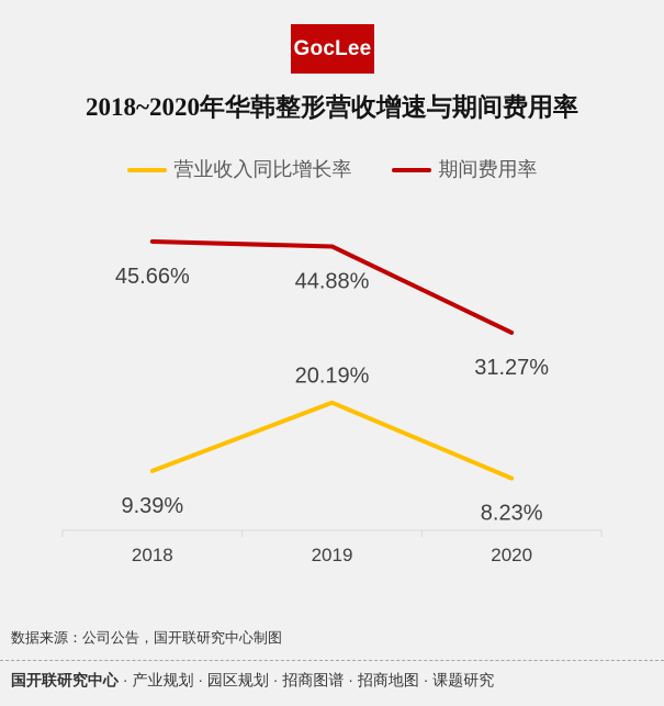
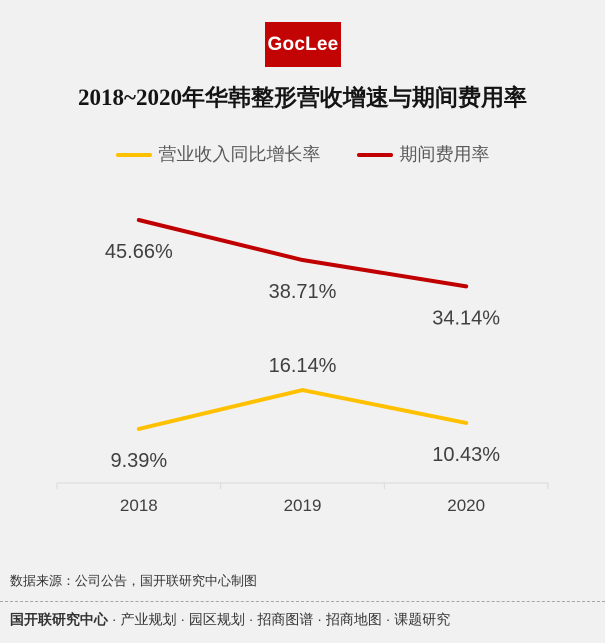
营业收入同比增长率/2019: 20.19% -> 16.14%
期间费用率/2019: 44.88% -> 38.71%
营业收入同比增长率/2020: 8.23% -> 10.43%
期间费用率/2020: 31.27% -> 34.14%
